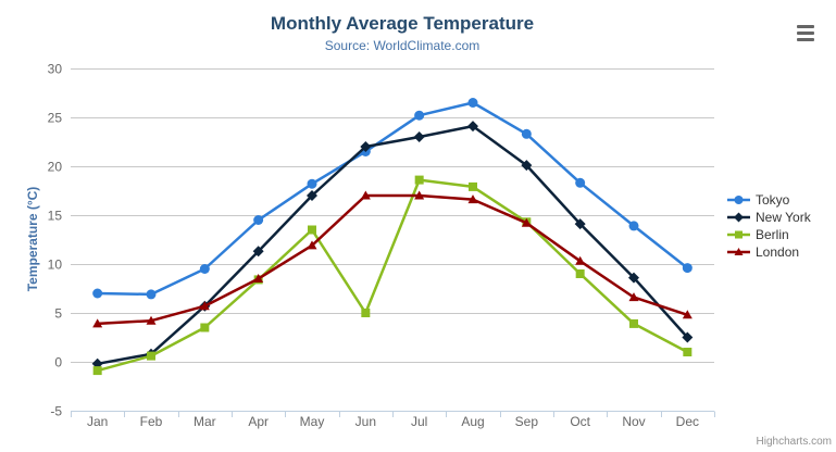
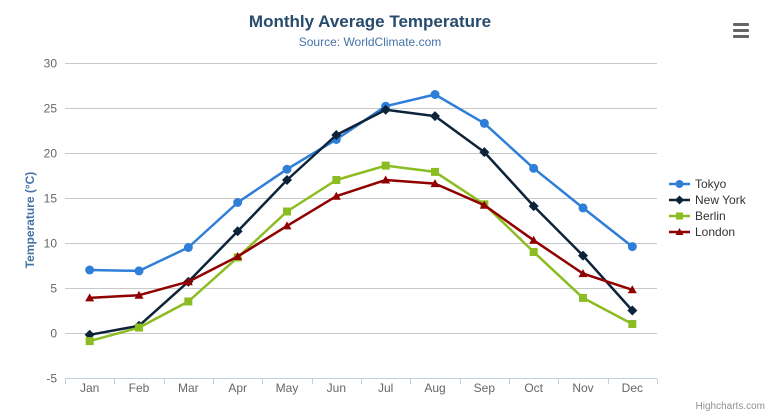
Berlin/Jun: 5 -> 17
London/Jun: 17 -> 15
New York/Jul: 23 -> 25
